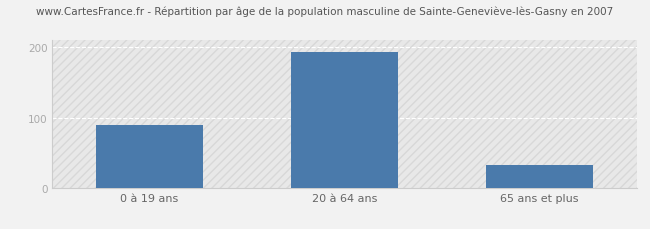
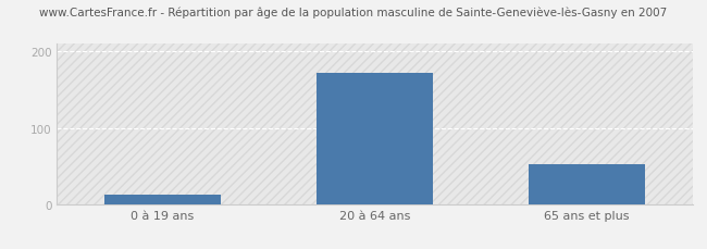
0 à 19 ans: 90 -> 12
20 à 64 ans: 193 -> 172
65 ans et plus: 32 -> 52
